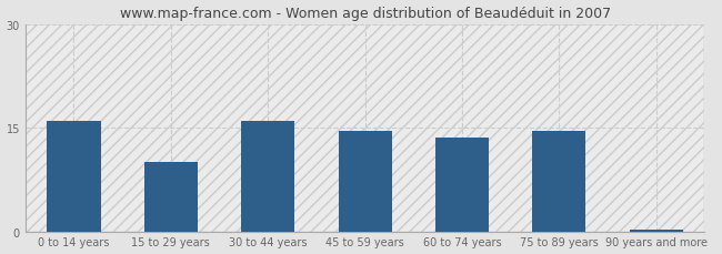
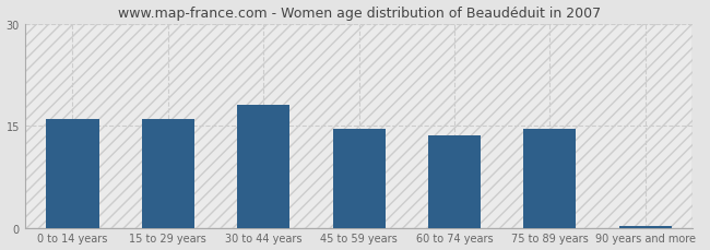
15 to 29 years: 10.0 -> 16.0
30 to 44 years: 16.0 -> 18.0
